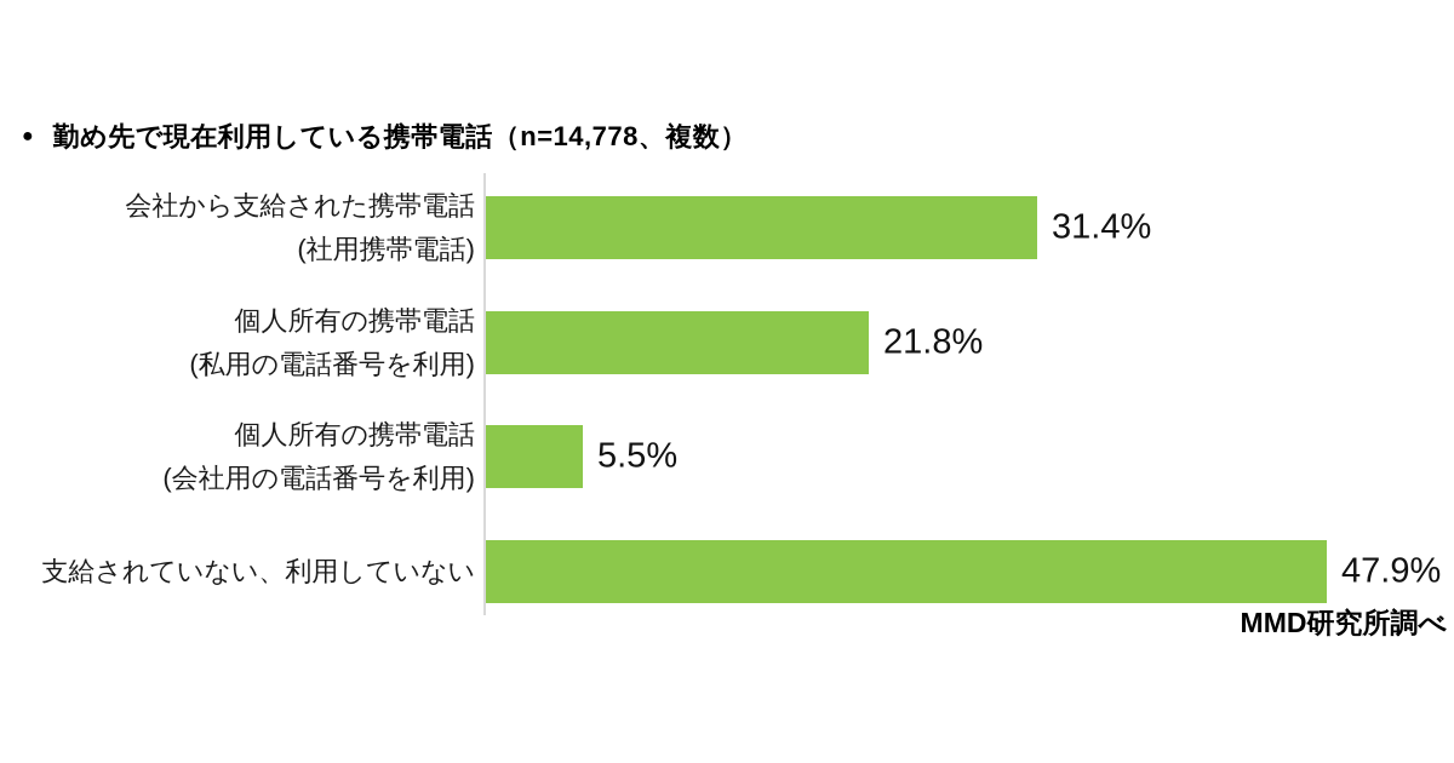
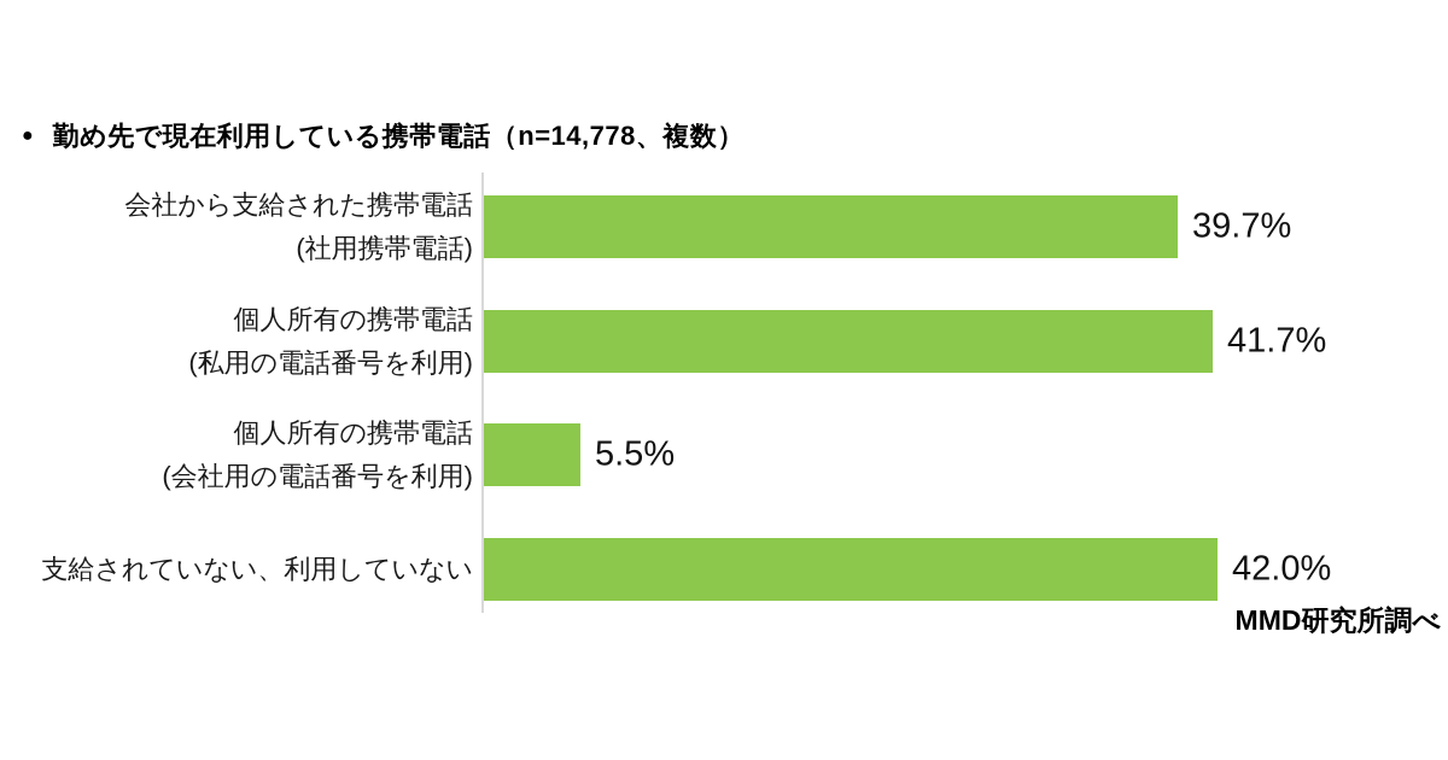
会社から支給された携帯電話 (社用携帯電話): 31.4% -> 39.7%
個人所有の携帯電話 (私用の電話番号を利用): 21.8% -> 41.7%
支給されていない、利用していない: 47.9% -> 42.0%
